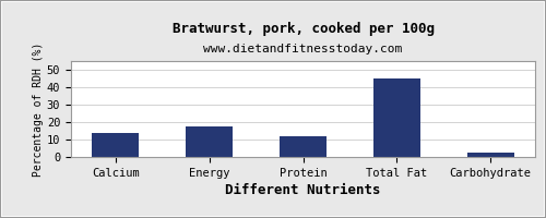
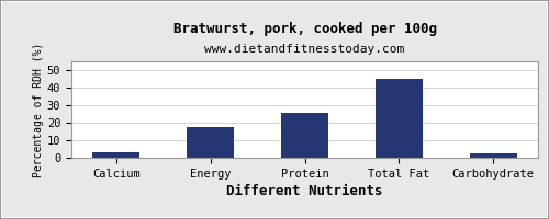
Calcium: 14 -> 3
Protein: 12 -> 26
